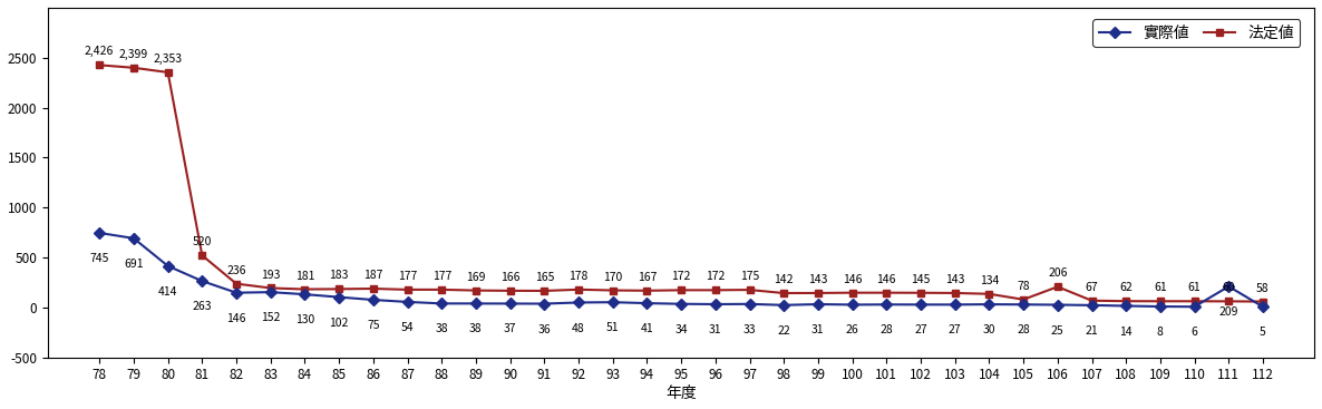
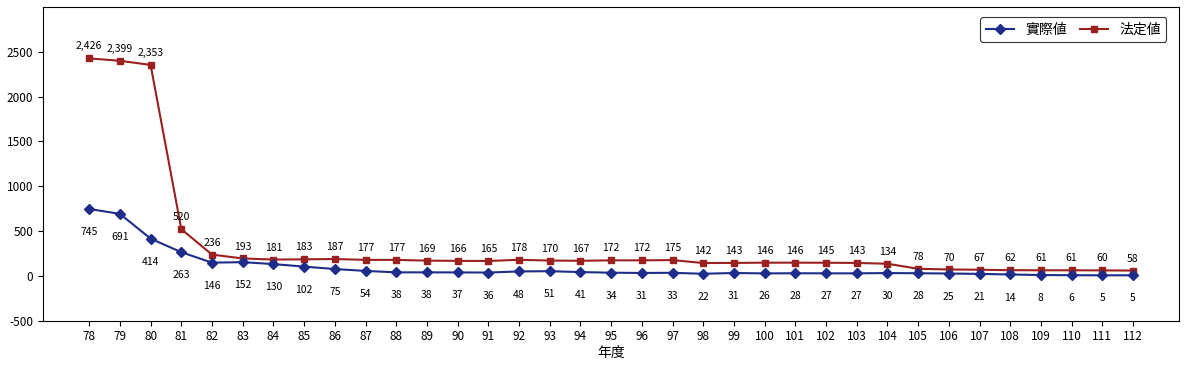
法定値/106: 206 -> 70
實際値/111: 209 -> 5
